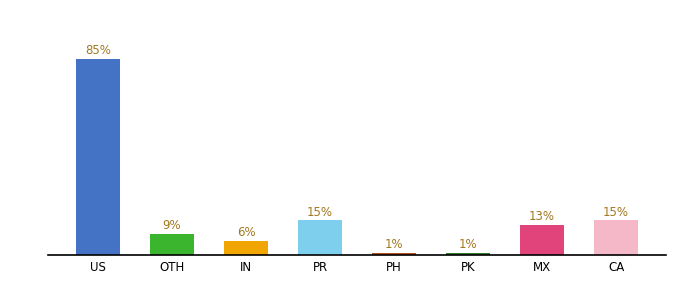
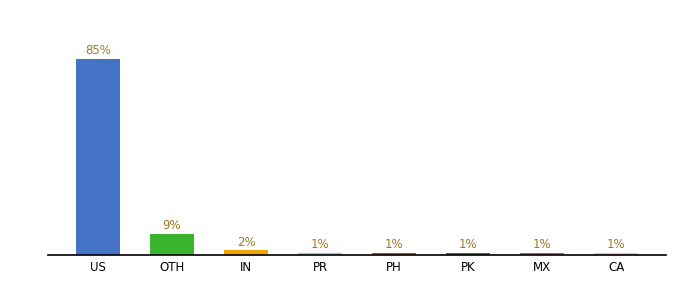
IN: 6% -> 2%
PR: 15% -> 1%
MX: 13% -> 1%
CA: 15% -> 1%
